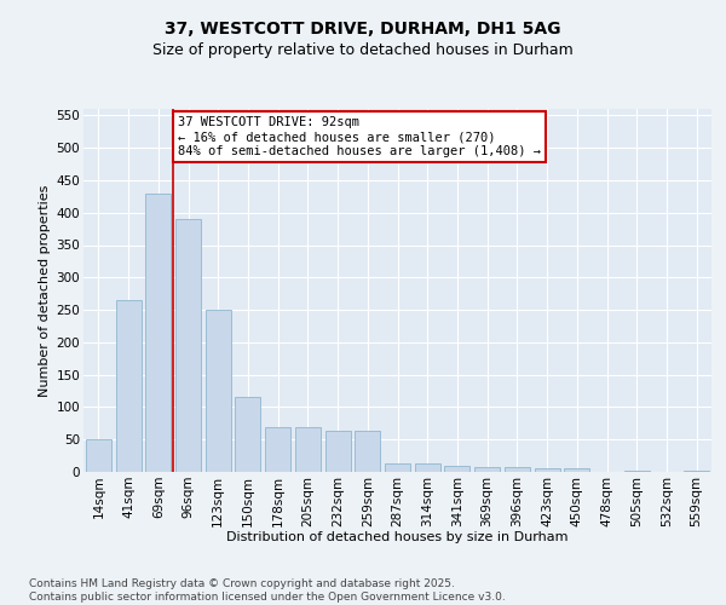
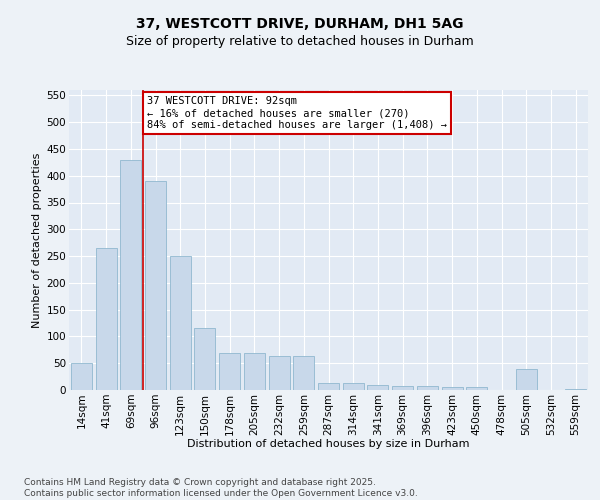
505sqm: 2 -> 40
